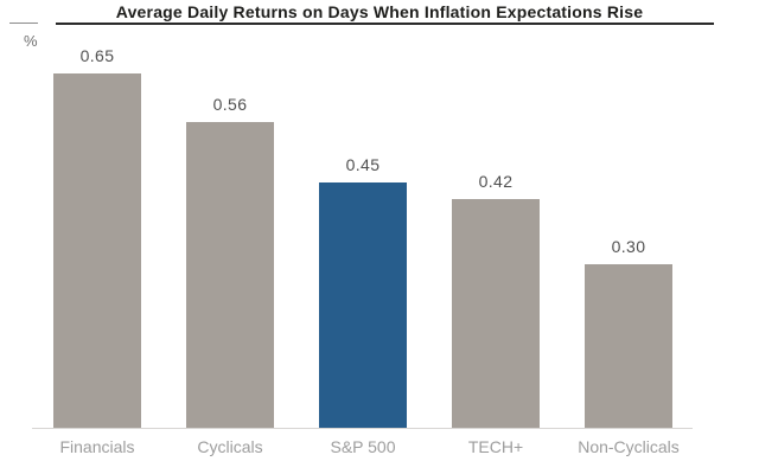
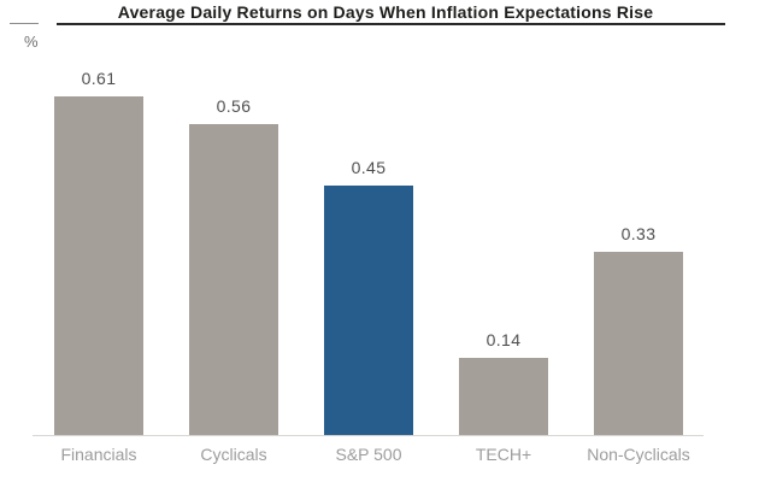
Financials: 0.65 -> 0.61
TECH+: 0.42 -> 0.14
Non-Cyclicals: 0.30 -> 0.33
